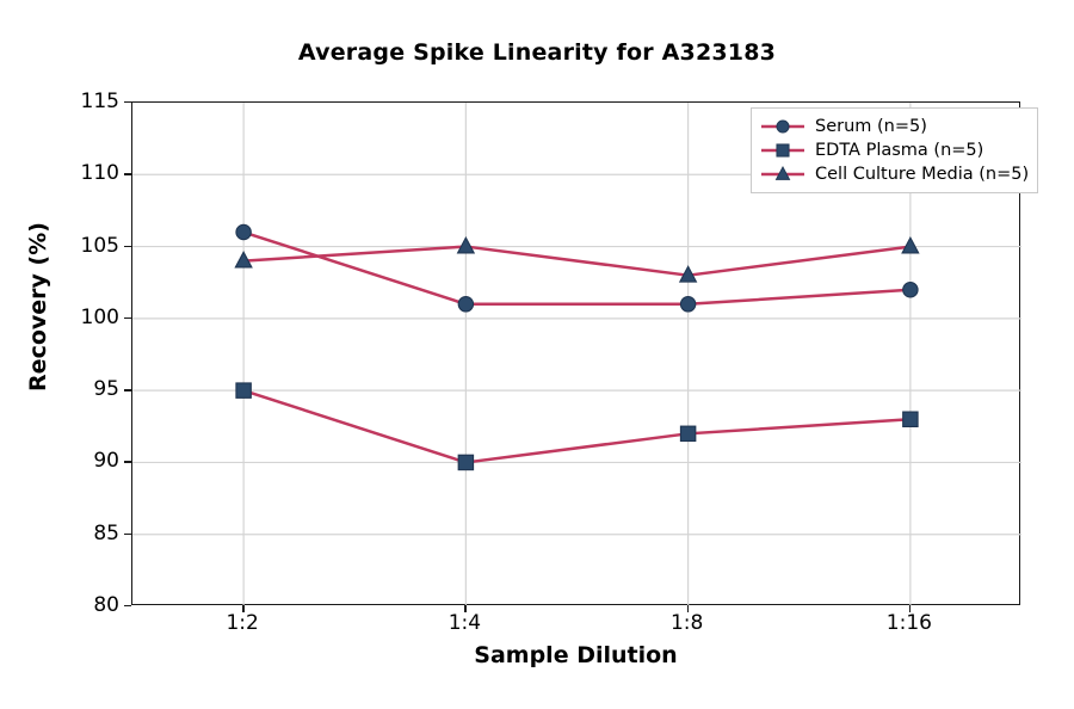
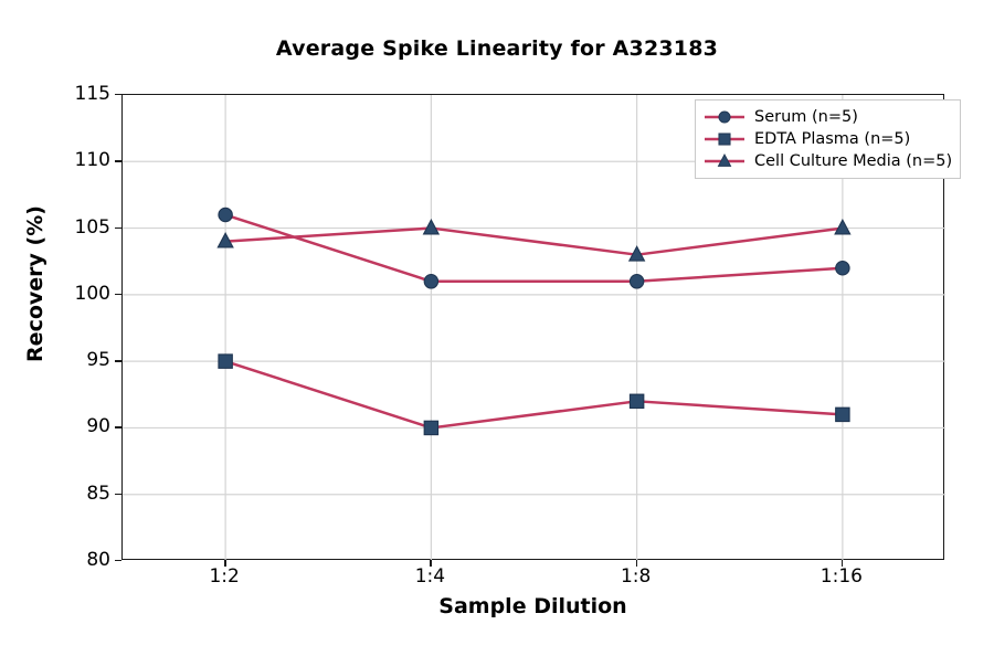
EDTA Plasma (n=5)/1:16: 93 -> 91
